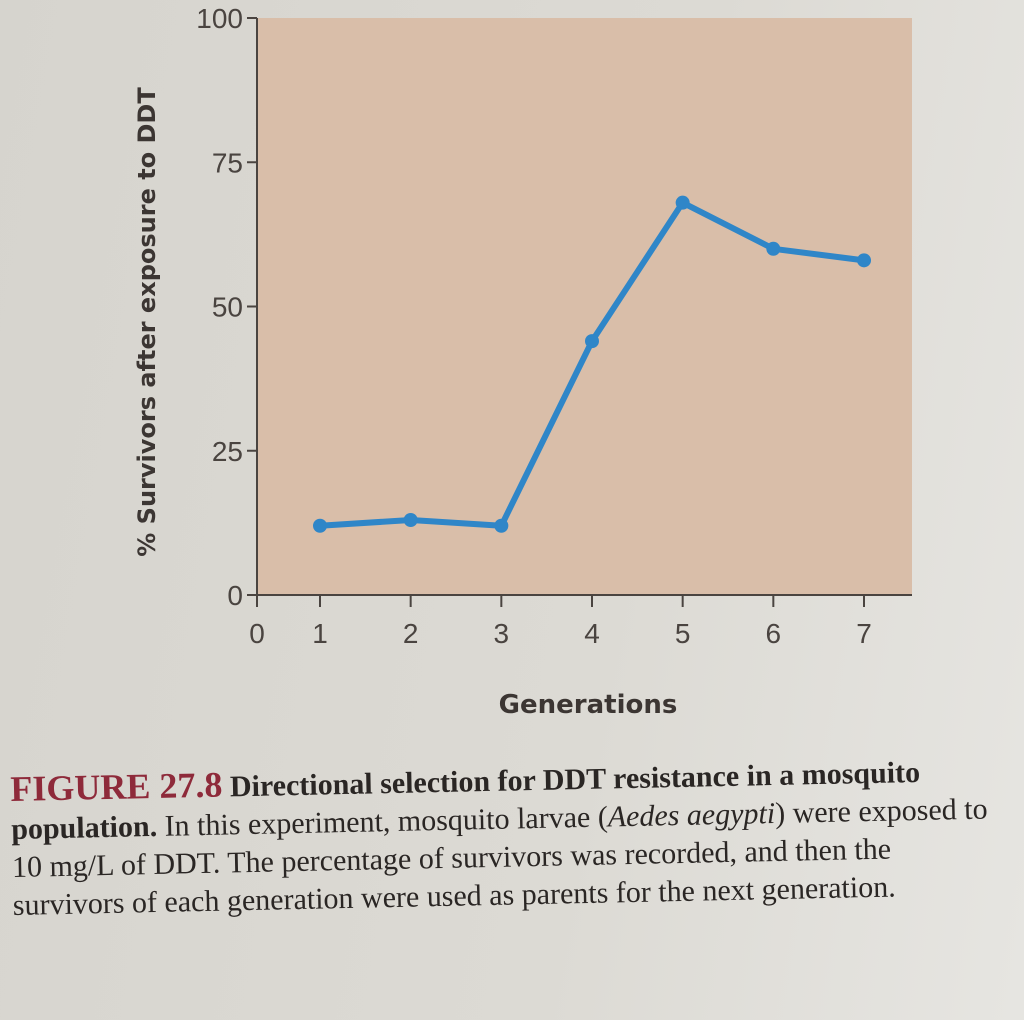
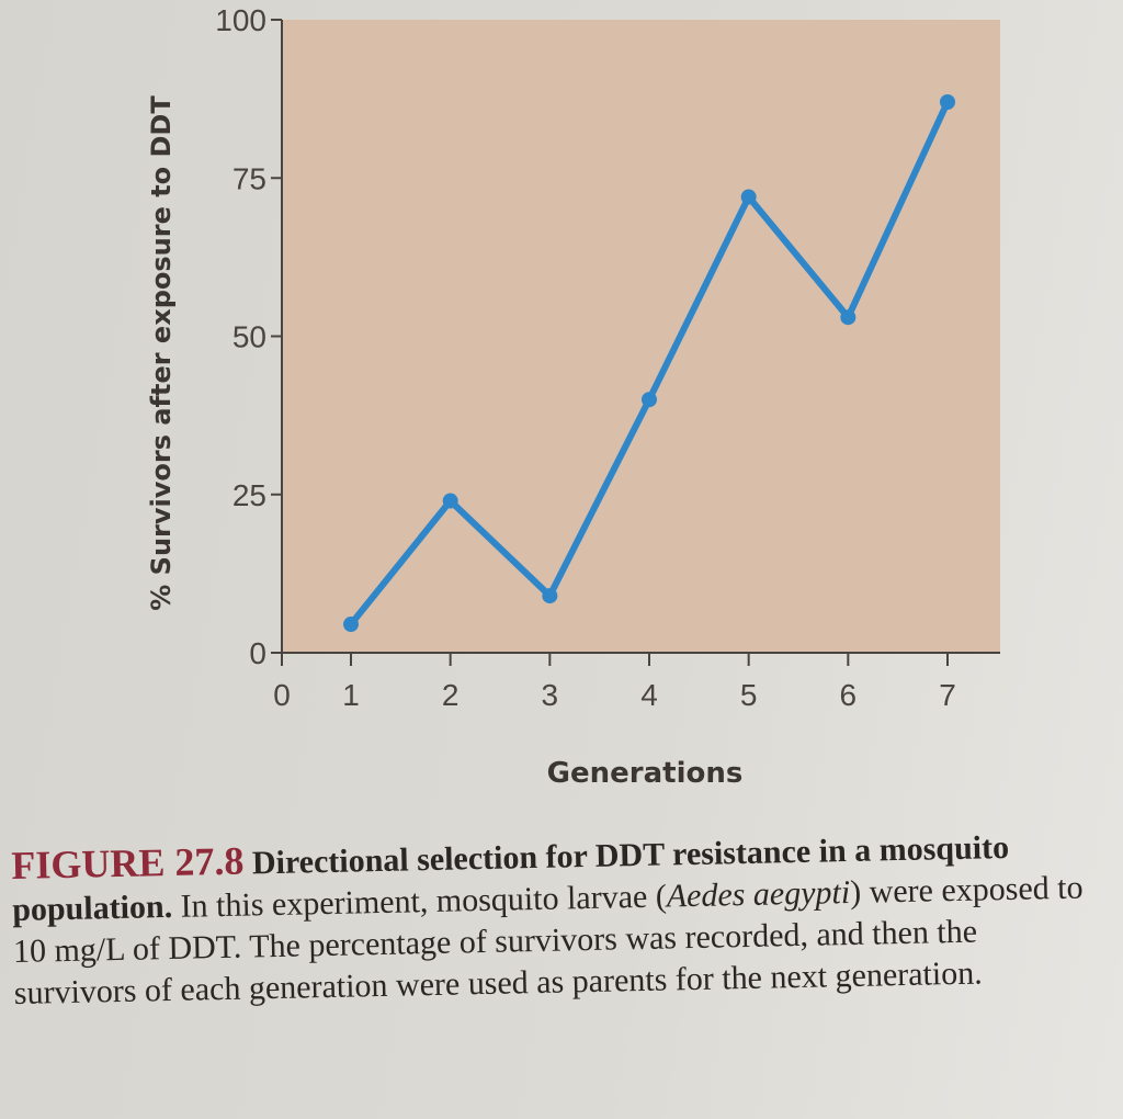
1: 12 -> 4
2: 13 -> 24
3: 12 -> 9
4: 44 -> 40
5: 68 -> 72
6: 60 -> 53
7: 58 -> 87
